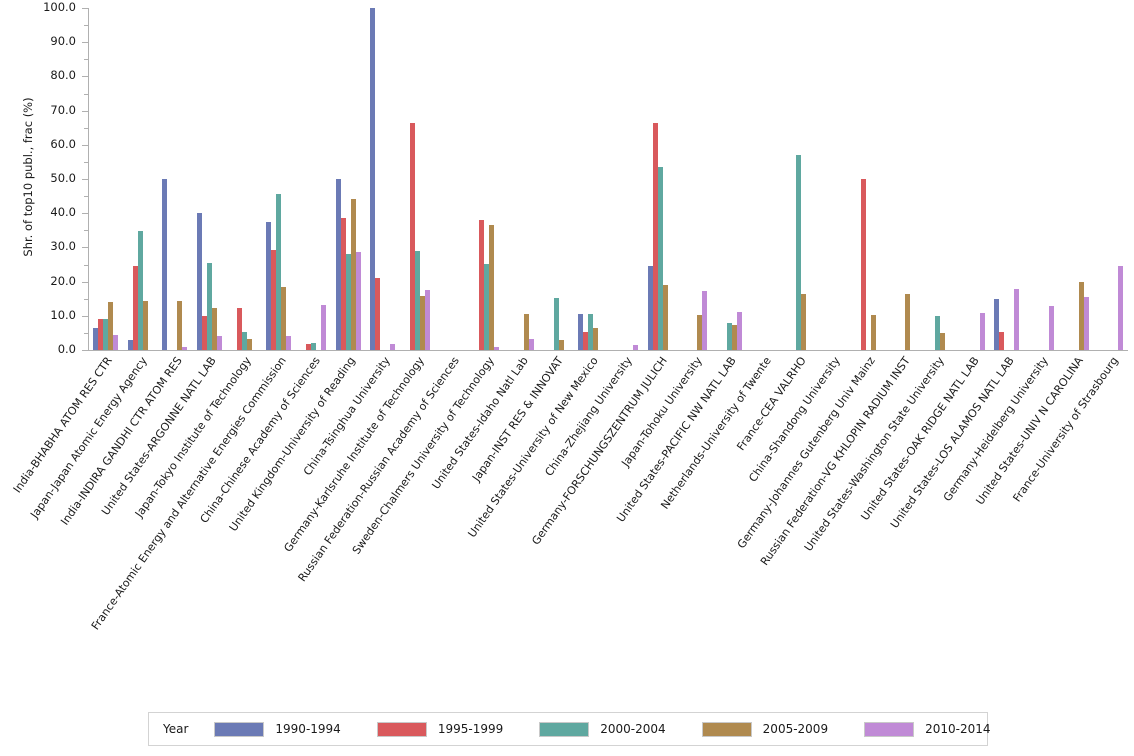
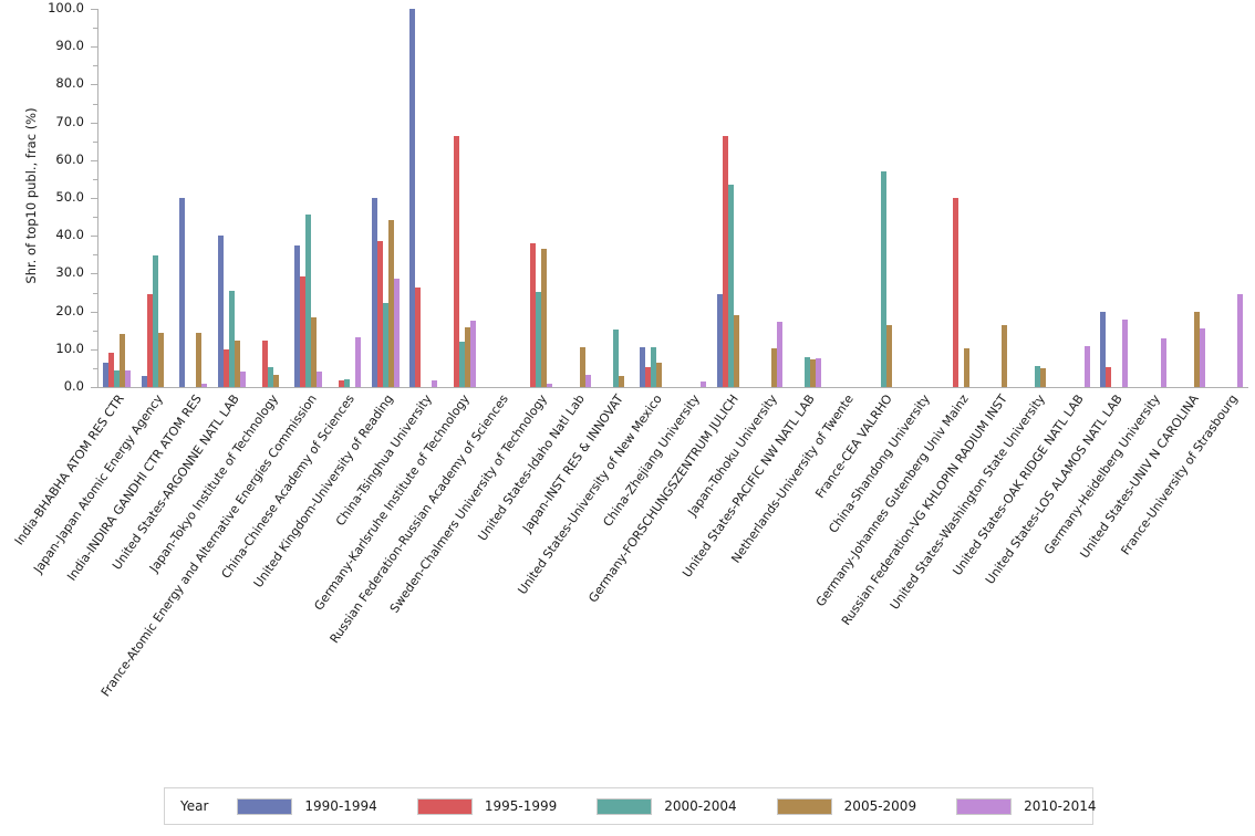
2000-2004/India-BHABHA ATOM RES CTR: 9 -> 4
2000-2004/United Kingdom-University of Reading: 28 -> 22
1995-1999/China-Tsinghua University: 21 -> 26
2000-2004/Germany-Karlsruhe Institute of Technology: 29 -> 12
2010-2014/United States-PACIFIC NW NATL LAB: 11 -> 8
2000-2004/United States-Washington State University: 10 -> 6
1990-1994/United States-LOS ALAMOS NATL LAB: 15 -> 20
